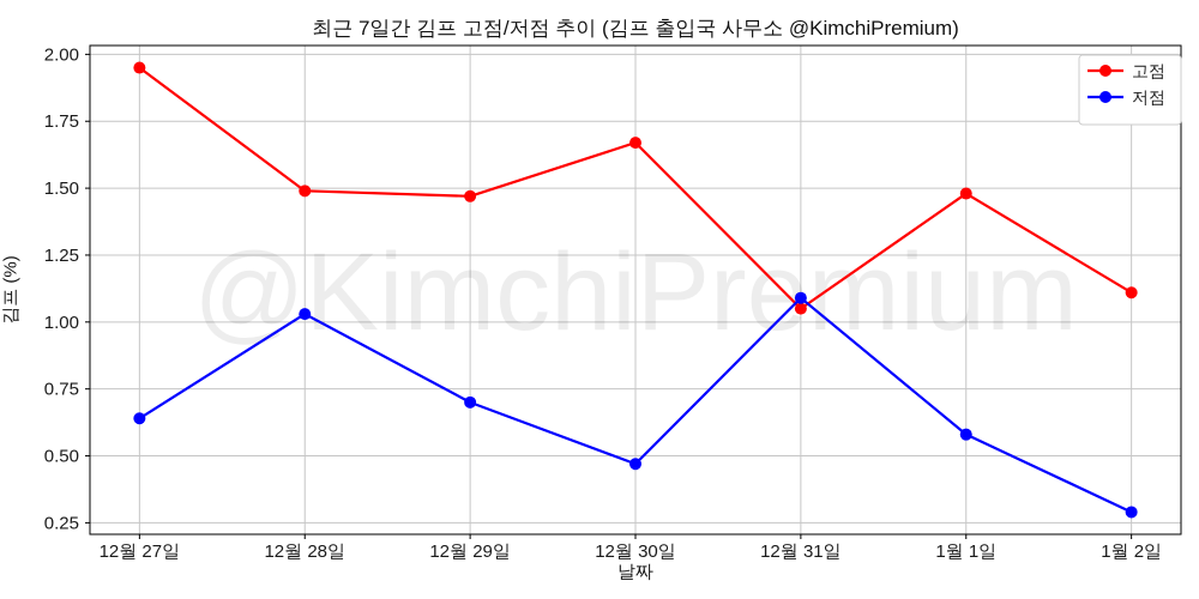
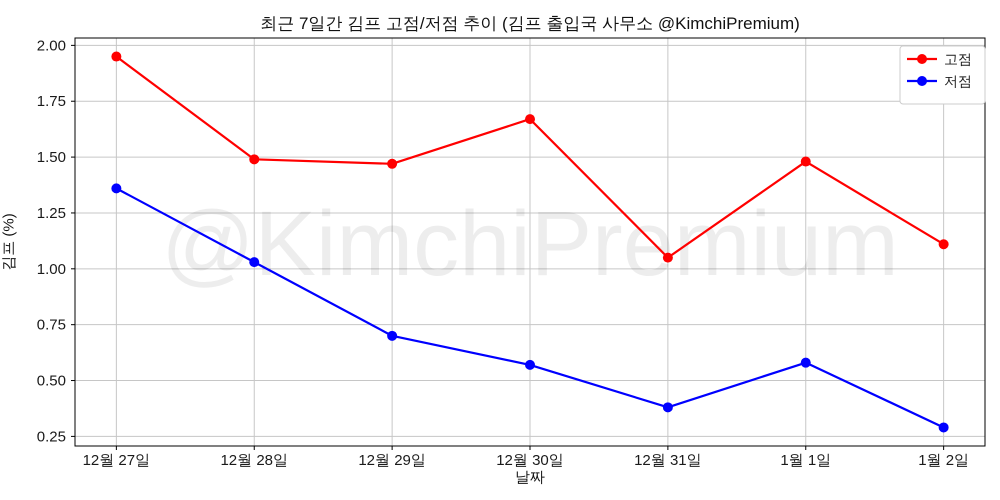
저점/12월 27일: 0.64 -> 1.36
저점/12월 30일: 0.47 -> 0.57
저점/12월 31일: 1.09 -> 0.38
